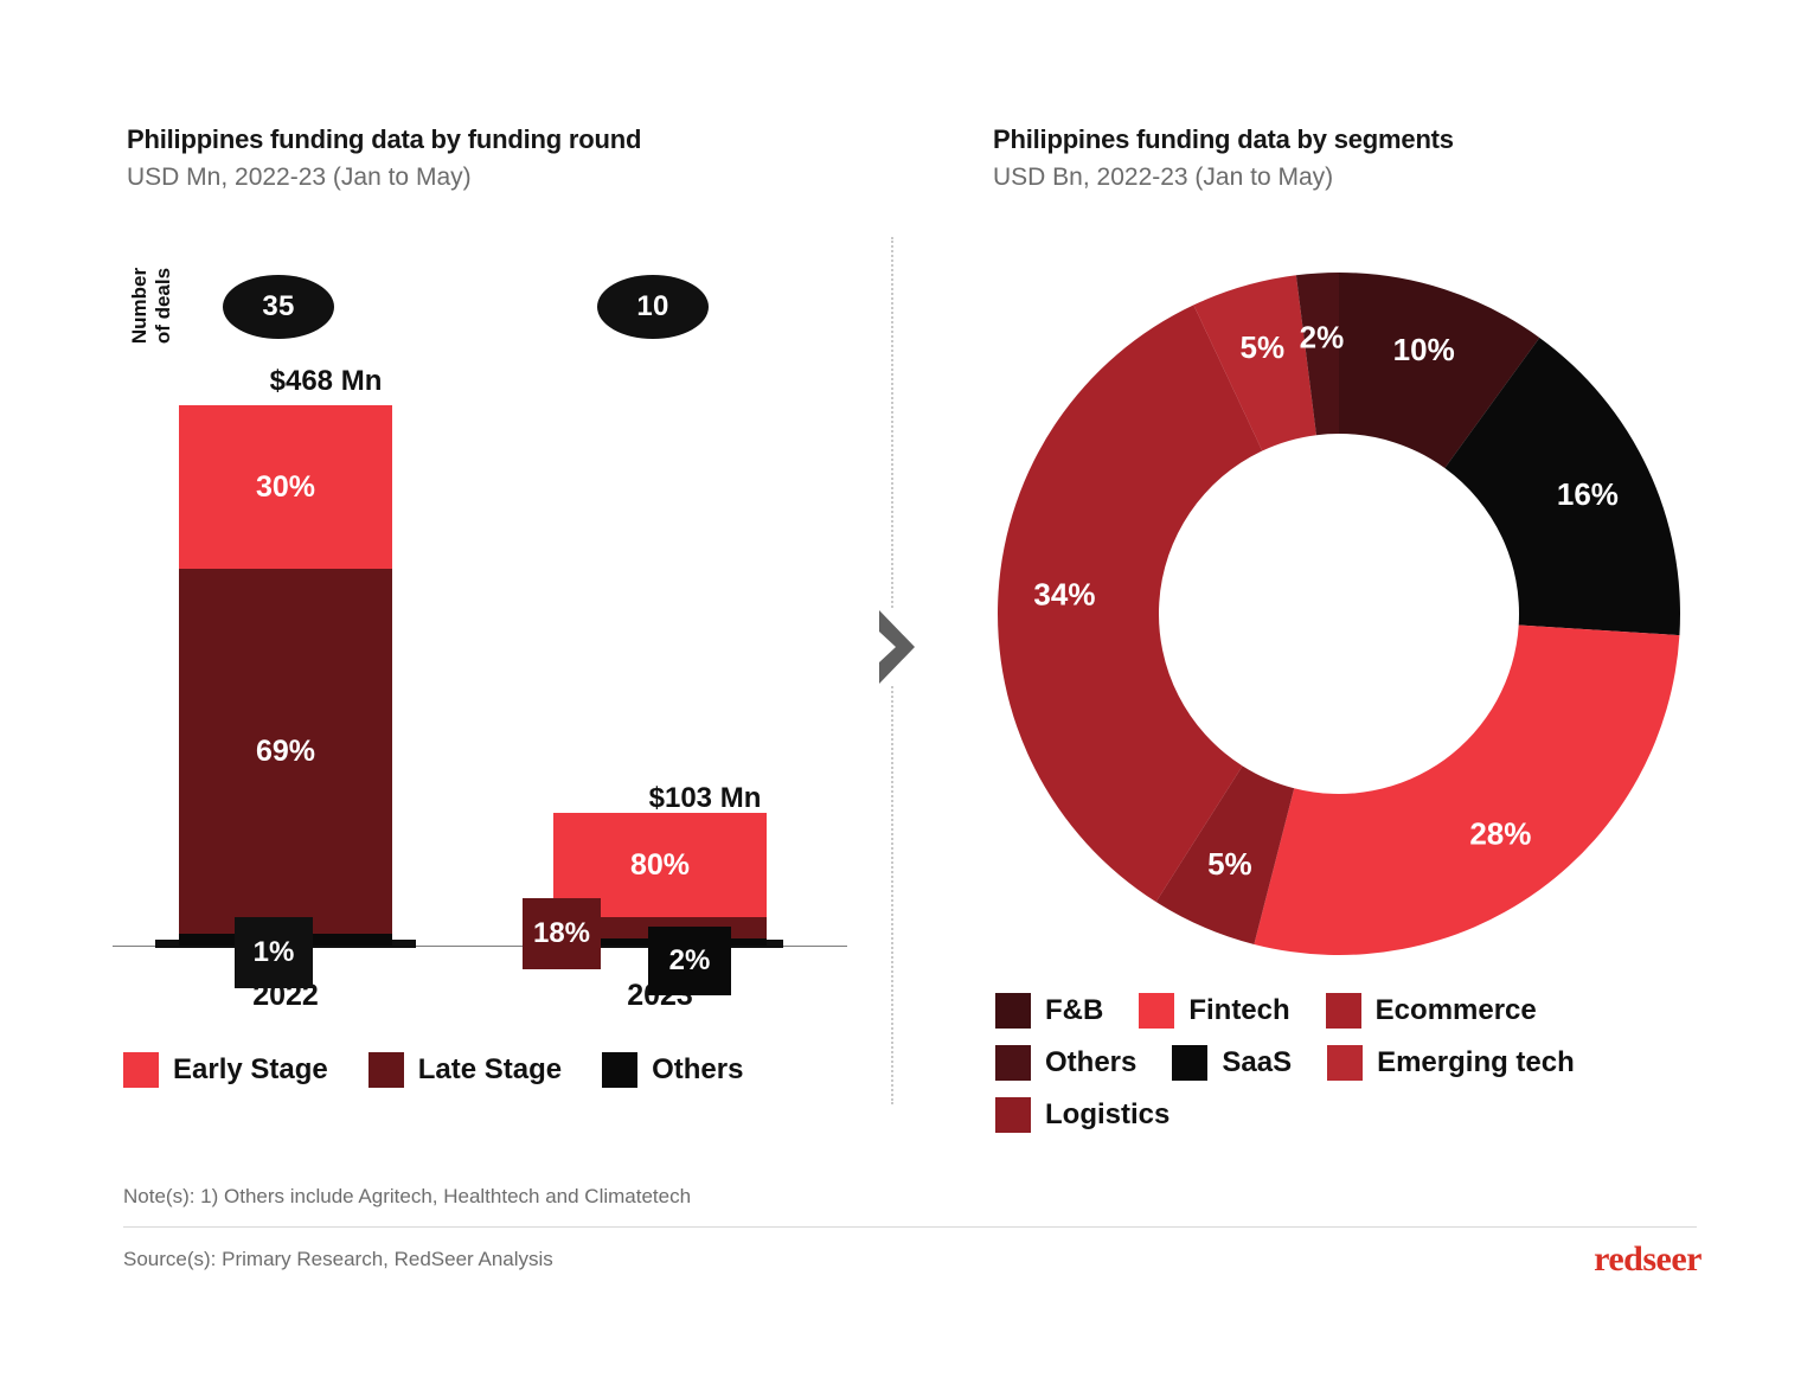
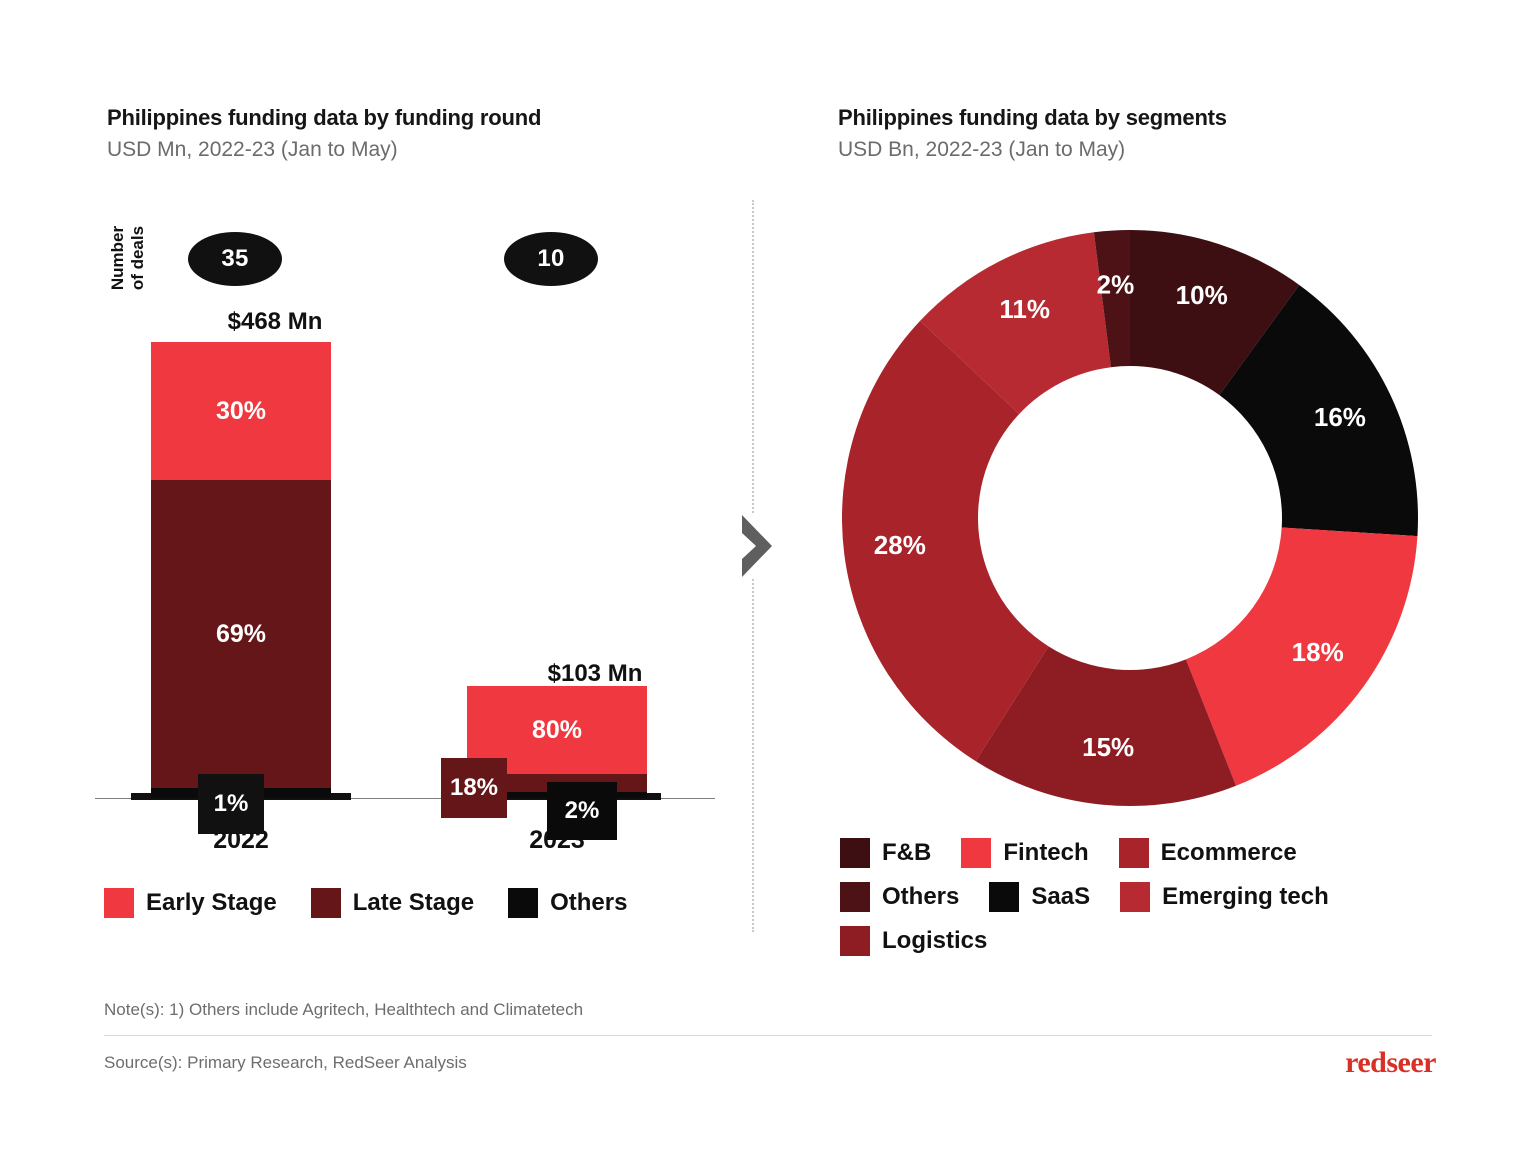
Philippines funding data by segments/Fintech: 28% -> 18%
Philippines funding data by segments/Logistics: 5% -> 15%
Philippines funding data by segments/Ecommerce: 34% -> 28%
Philippines funding data by segments/Emerging tech: 5% -> 11%
